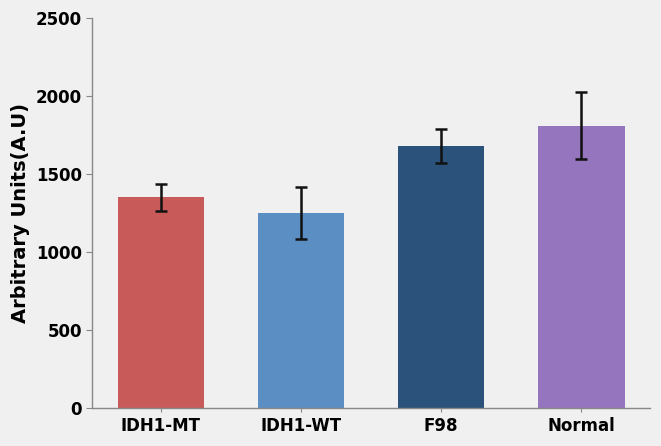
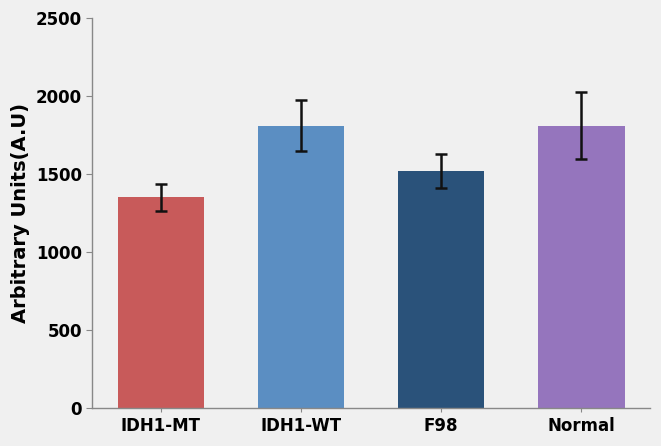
IDH1-WT: 1250 -> 1810
F98: 1680 -> 1520
